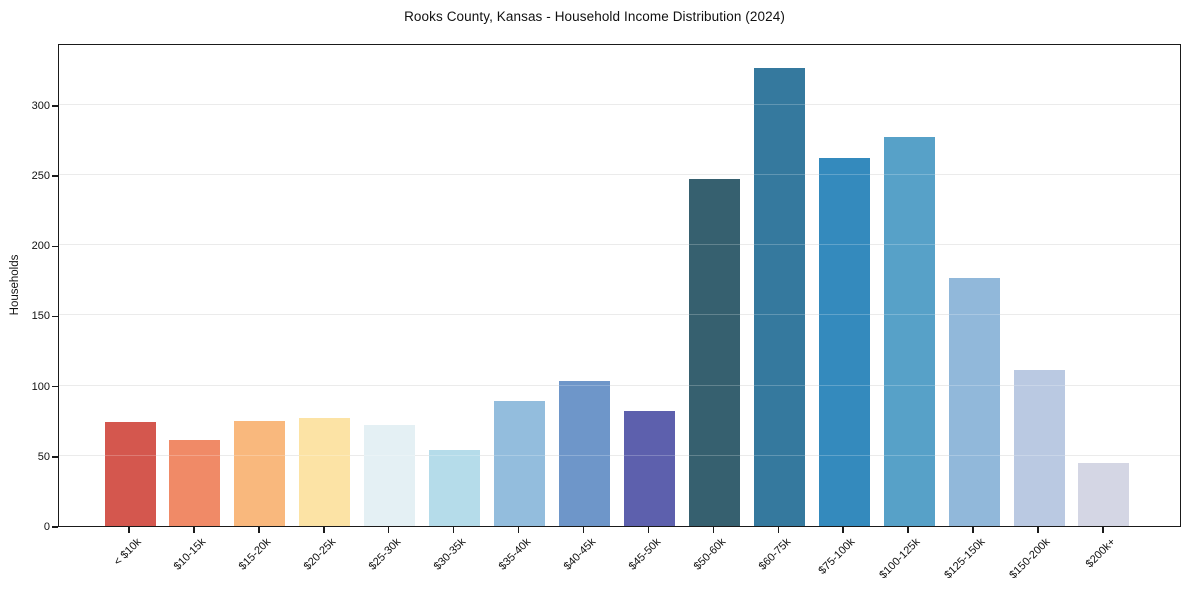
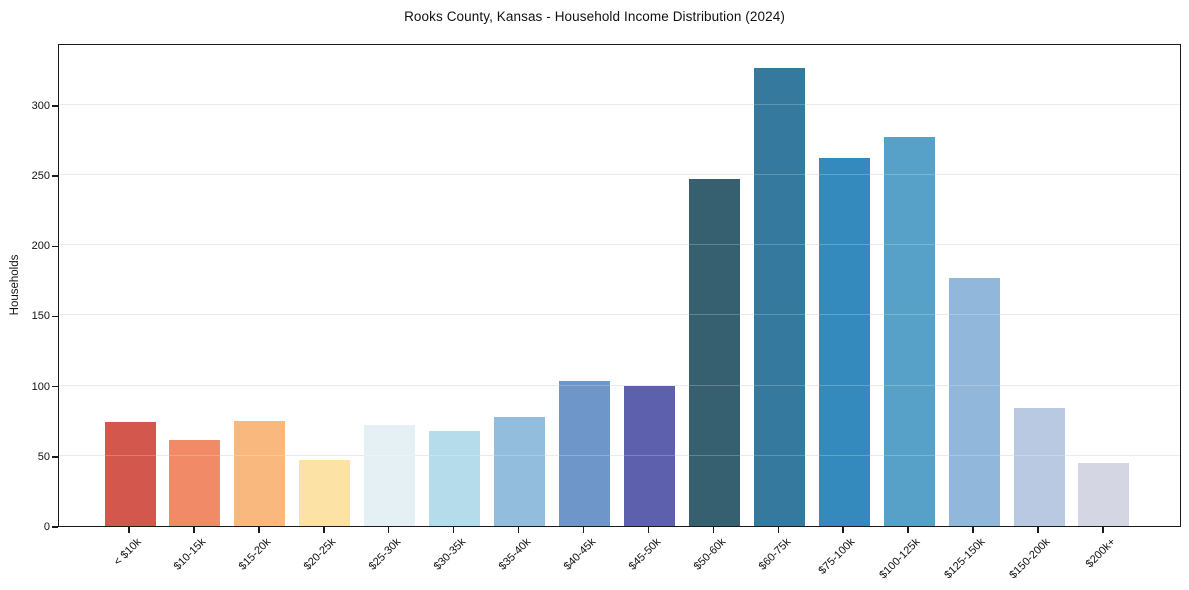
$20-25k: 77 -> 47
$30-35k: 54 -> 68
$35-40k: 89 -> 78
$45-50k: 82 -> 100
$150-200k: 111 -> 84
